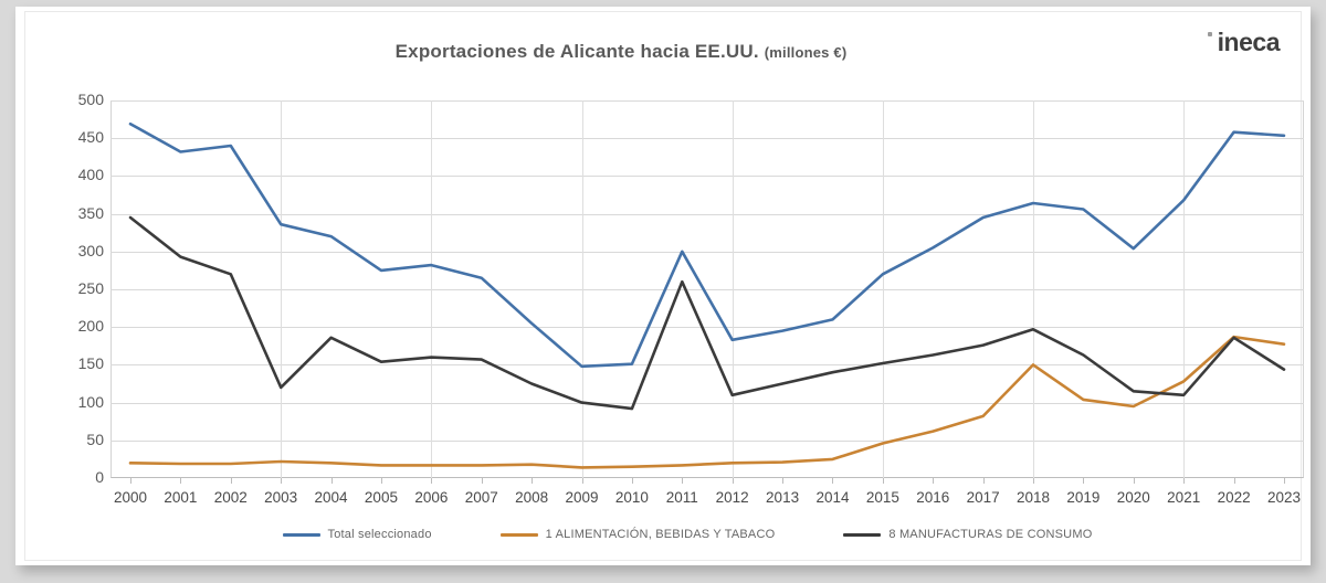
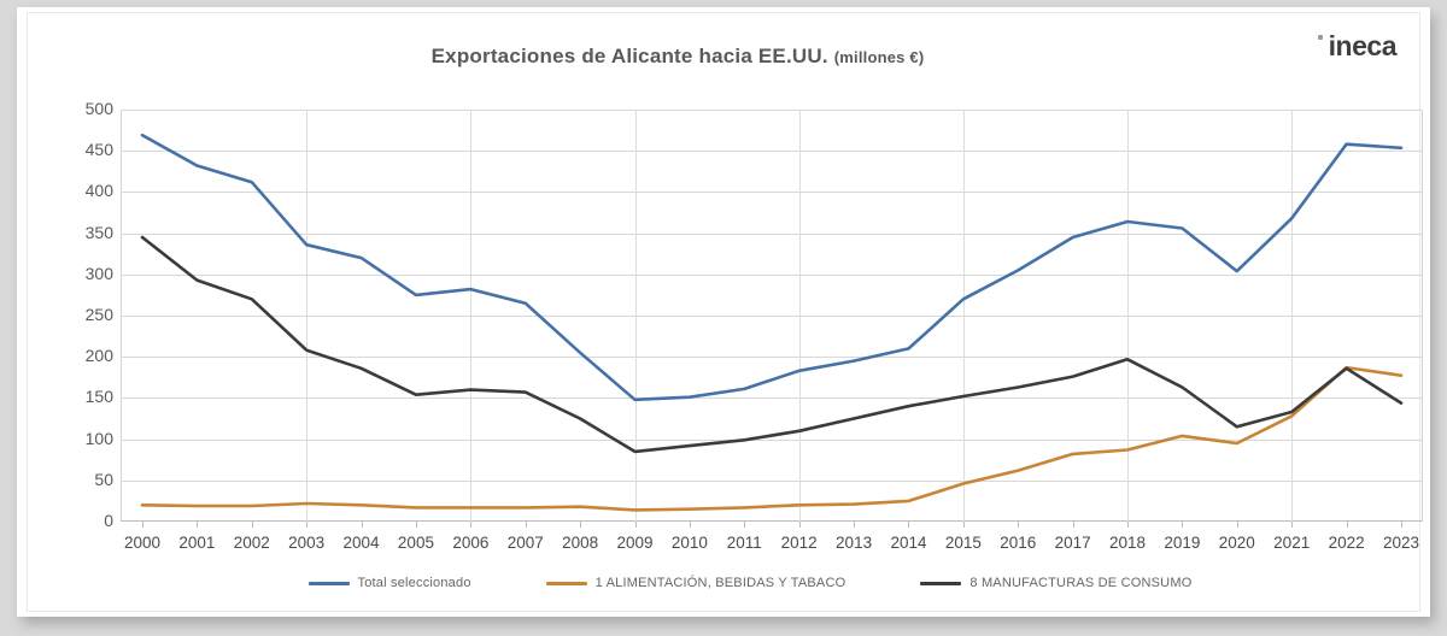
Total seleccionado/2002: 440 -> 410
8 MANUFACTURAS DE CONSUMO/2003: 120 -> 210
8 MANUFACTURAS DE CONSUMO/2009: 100 -> 80
Total seleccionado/2011: 300 -> 160
8 MANUFACTURAS DE CONSUMO/2011: 260 -> 100
1 ALIMENTACIÓN, BEBIDAS Y TABACO/2018: 150 -> 90
8 MANUFACTURAS DE CONSUMO/2021: 110 -> 130
